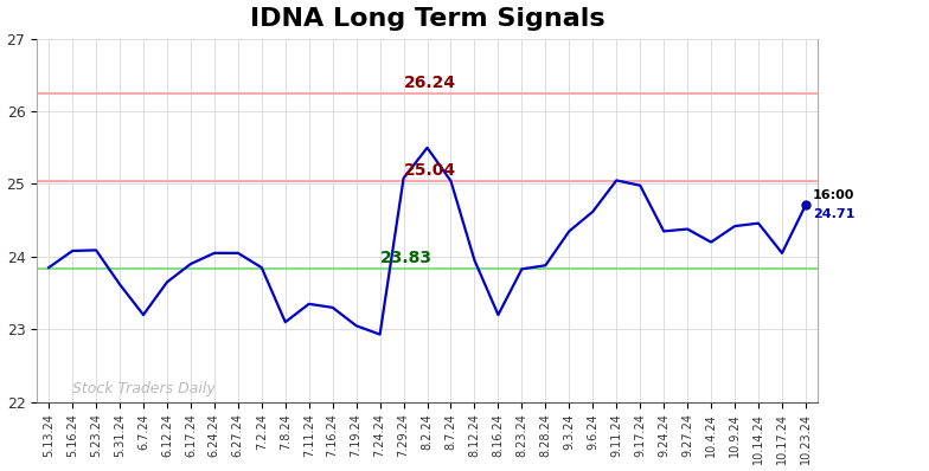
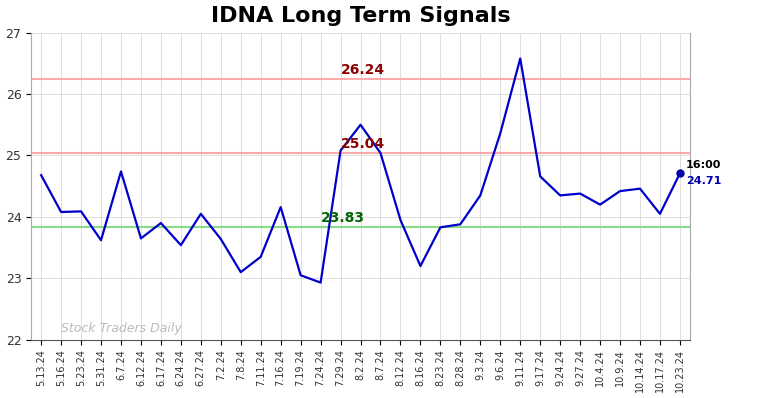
5.13.24: 23.85 -> 24.68
6.7.24: 23.20 -> 24.74
6.24.24: 24.05 -> 23.54
7.2.24: 23.85 -> 23.64
7.16.24: 23.30 -> 24.16
9.6.24: 24.62 -> 25.36
9.11.24: 25.05 -> 26.58
9.17.24: 24.98 -> 24.66
